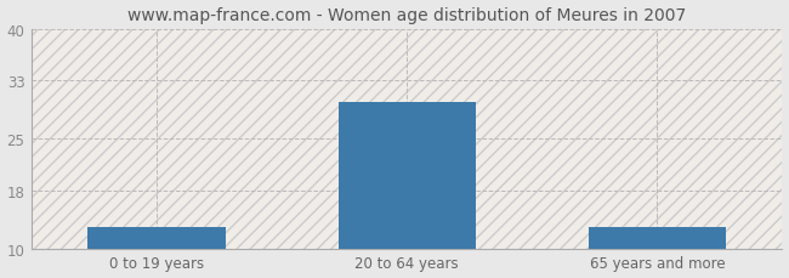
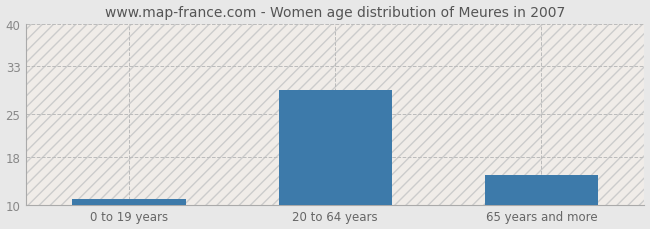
0 to 19 years: 13 -> 11
20 to 64 years: 30 -> 29
65 years and more: 13 -> 15
